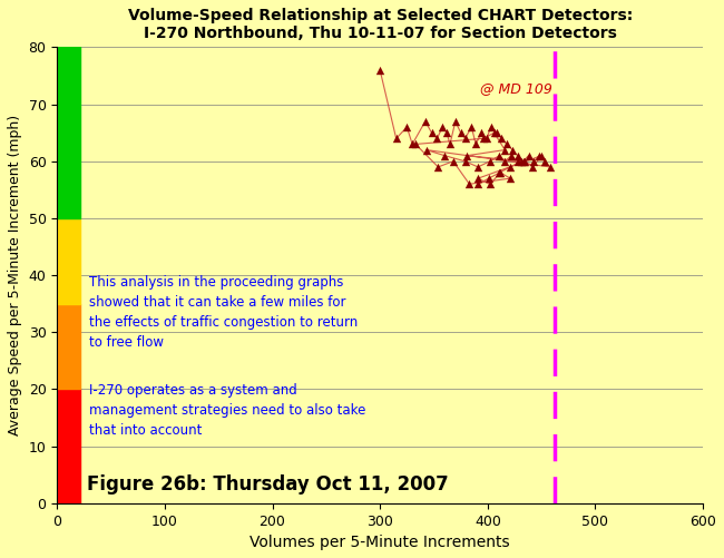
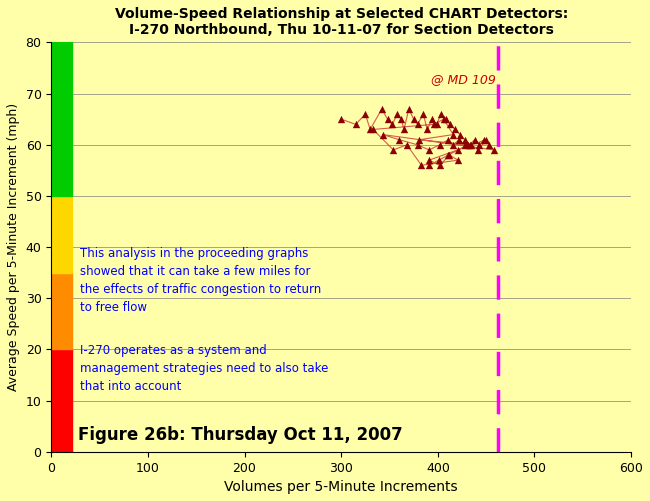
300: 76 -> 65
